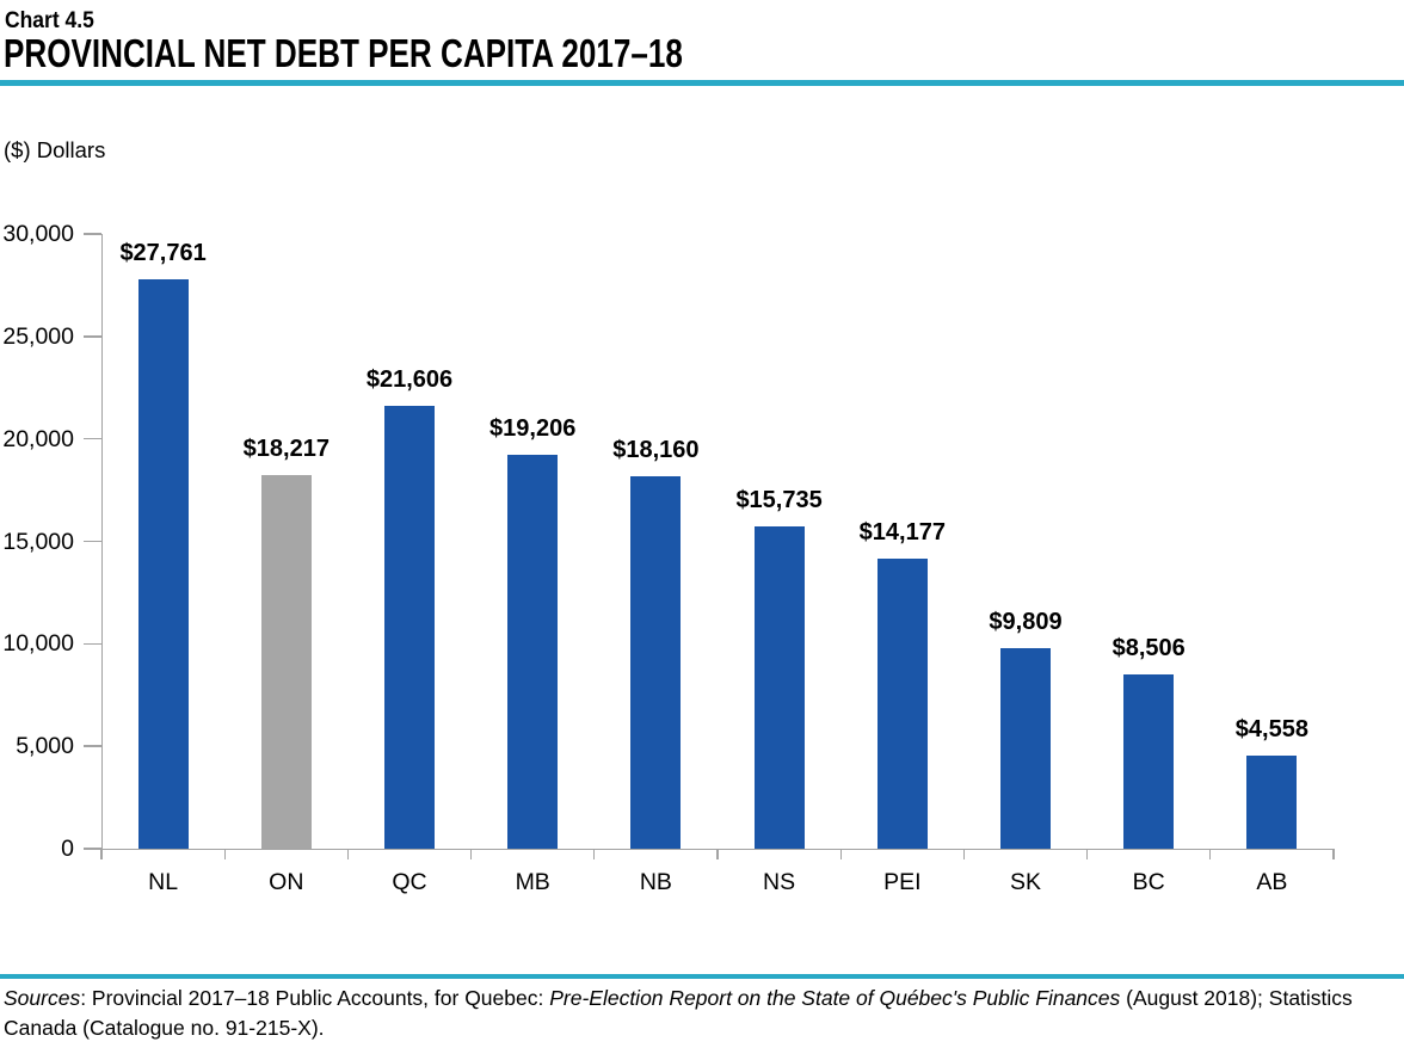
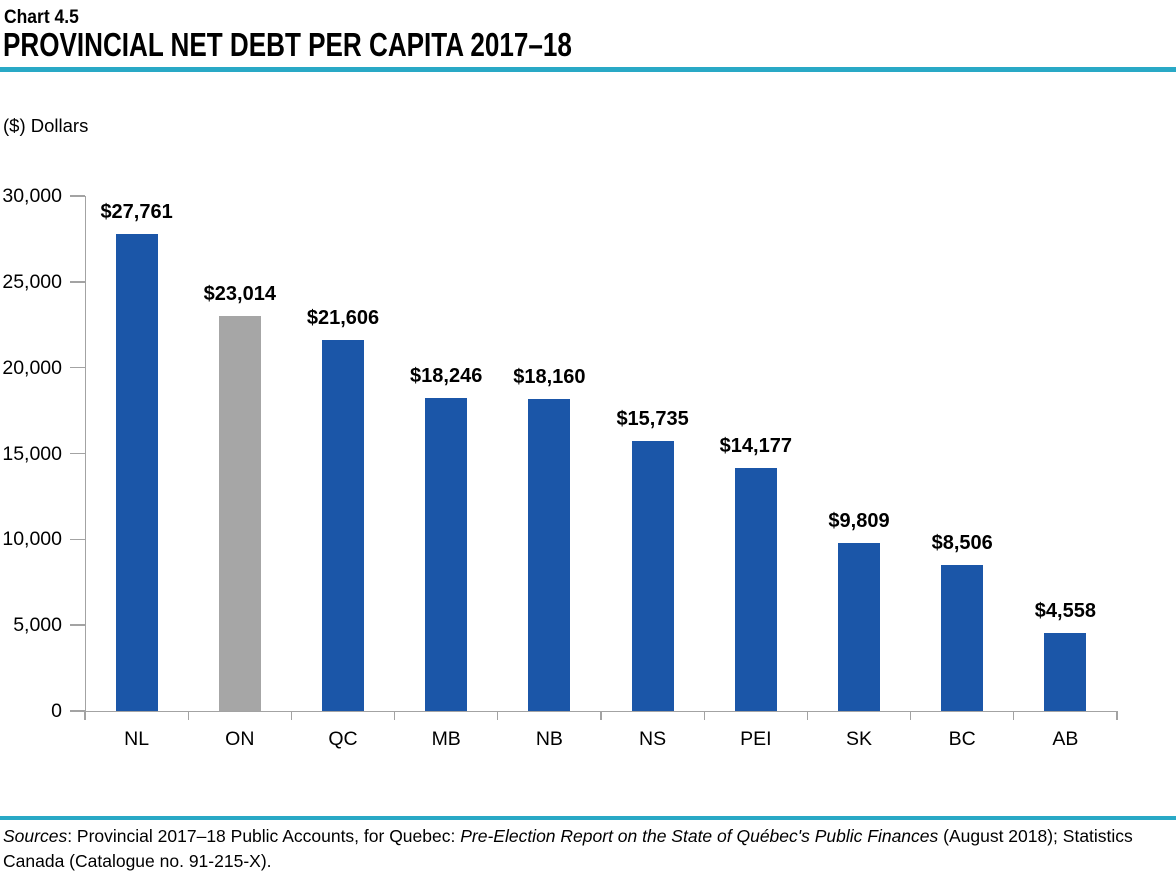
ON: $18,217 -> $23,014
MB: $19,206 -> $18,246
